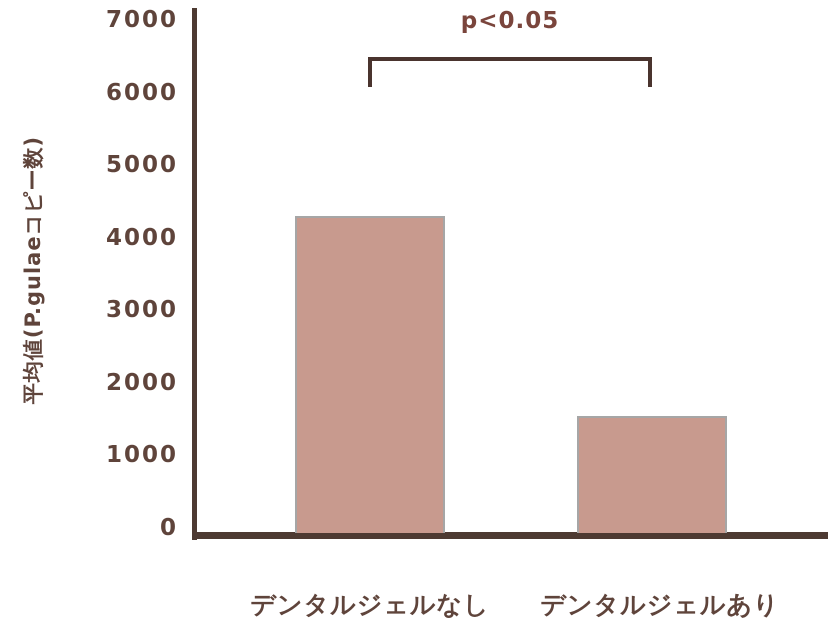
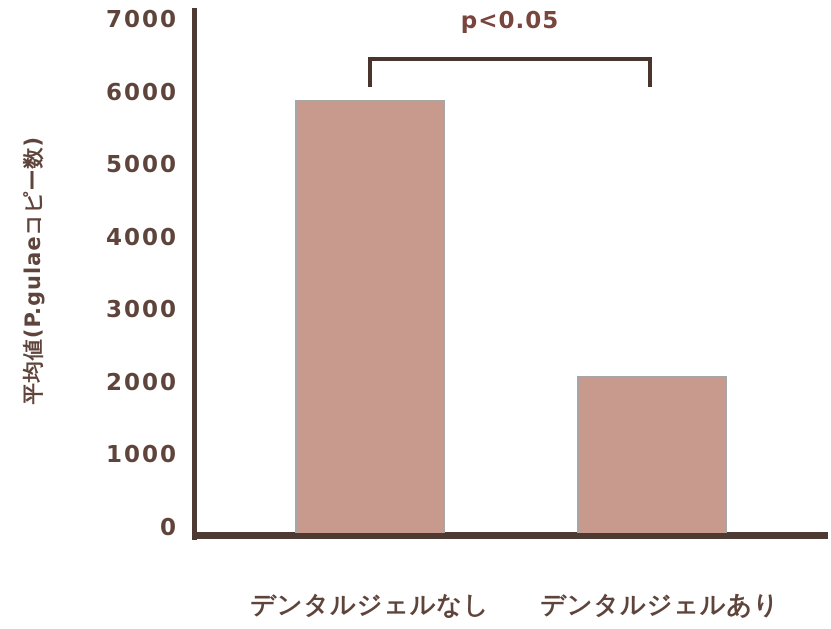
デンタルジェルなし: 4300 -> 5900
デンタルジェルあり: 1600 -> 2100
